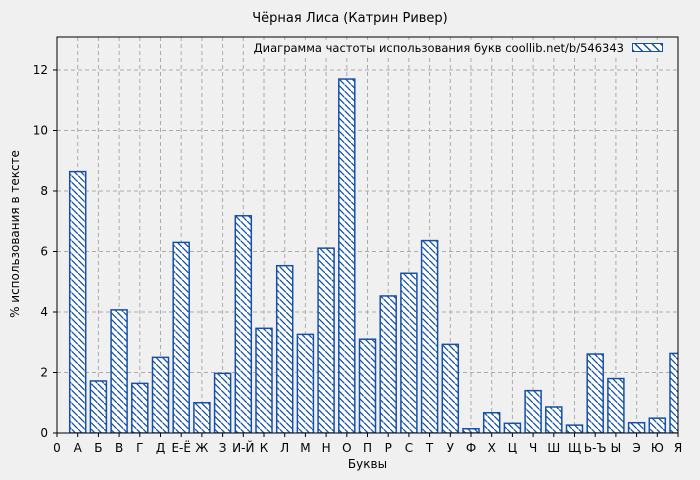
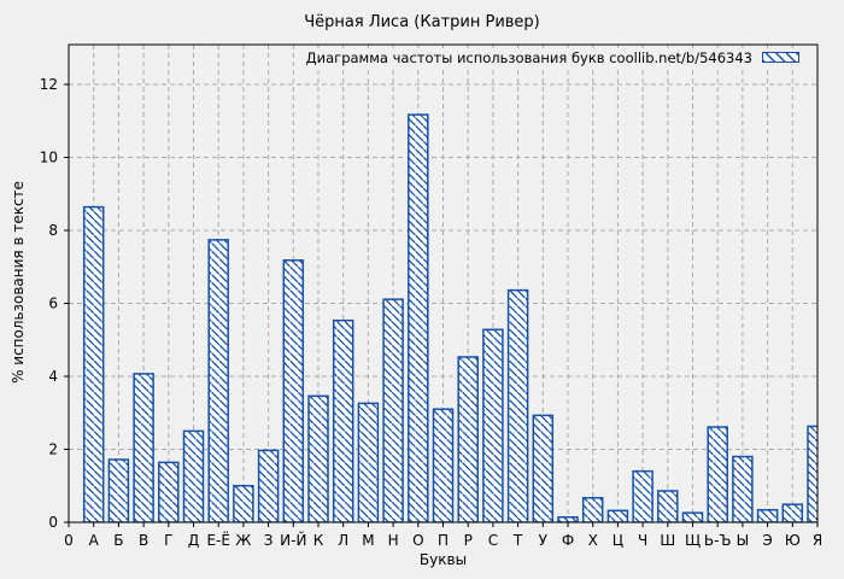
Е-Ё: 6.3 -> 7.7
О: 11.7 -> 11.2
